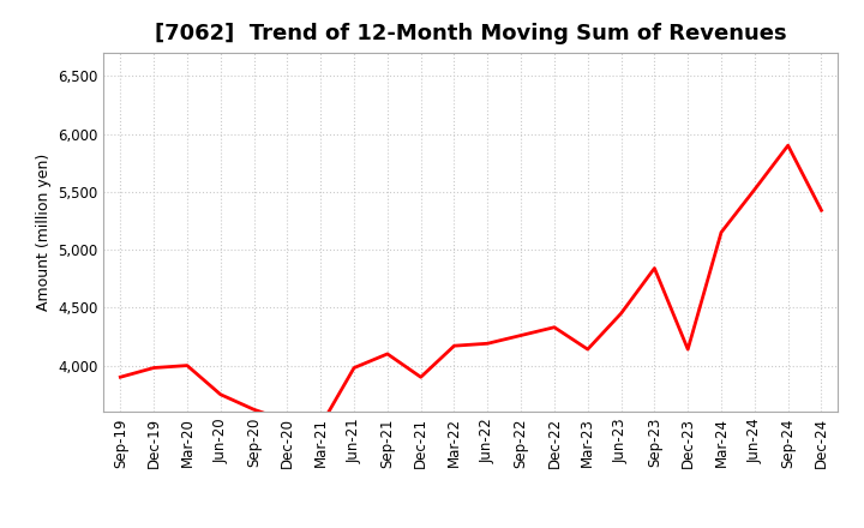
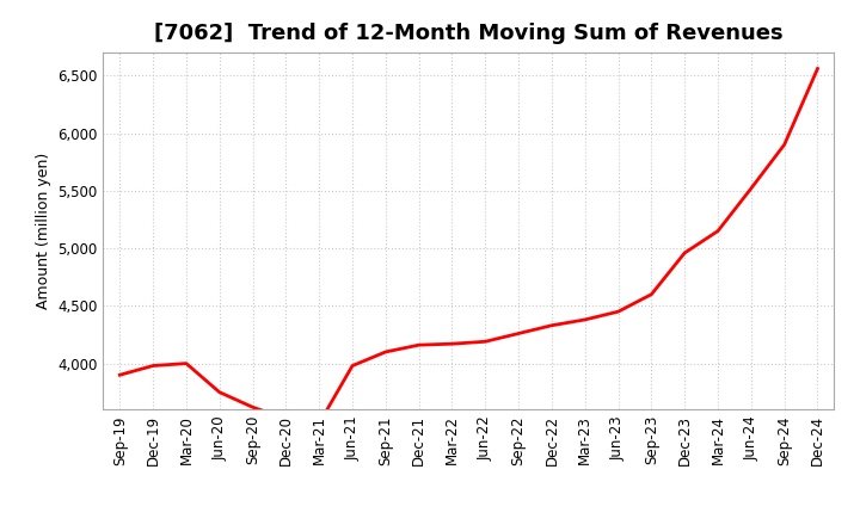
Dec-21: 3,900 -> 4,160
Mar-23: 4,140 -> 4,380
Sep-23: 4,840 -> 4,600
Dec-23: 4,140 -> 4,960
Dec-24: 5,340 -> 6,560
